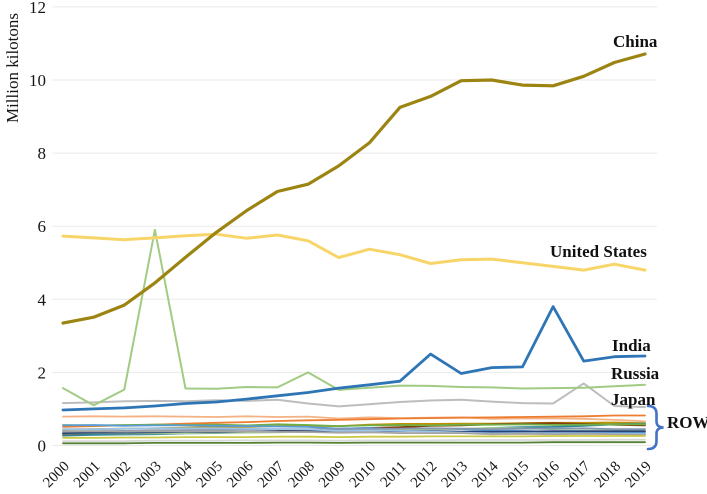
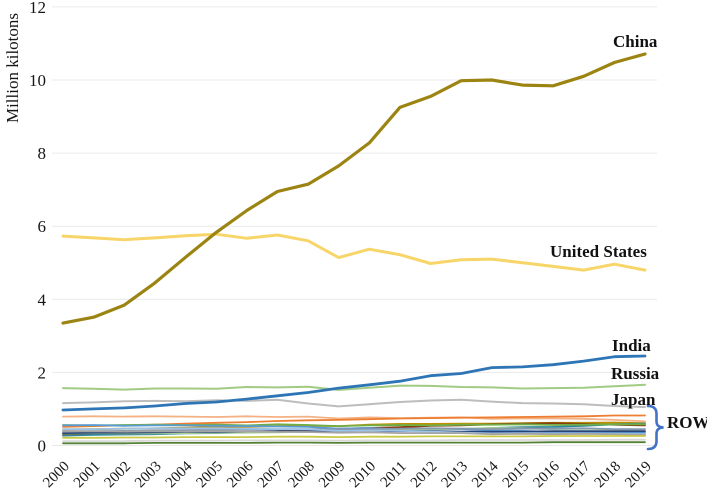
Russia/2001: 1.1 -> 1.6
Russia/2003: 5.9 -> 1.6
Russia/2008: 2.0 -> 1.6
India/2012: 2.5 -> 1.9
India/2016: 3.8 -> 2.2
Japan/2017: 1.7 -> 1.1
